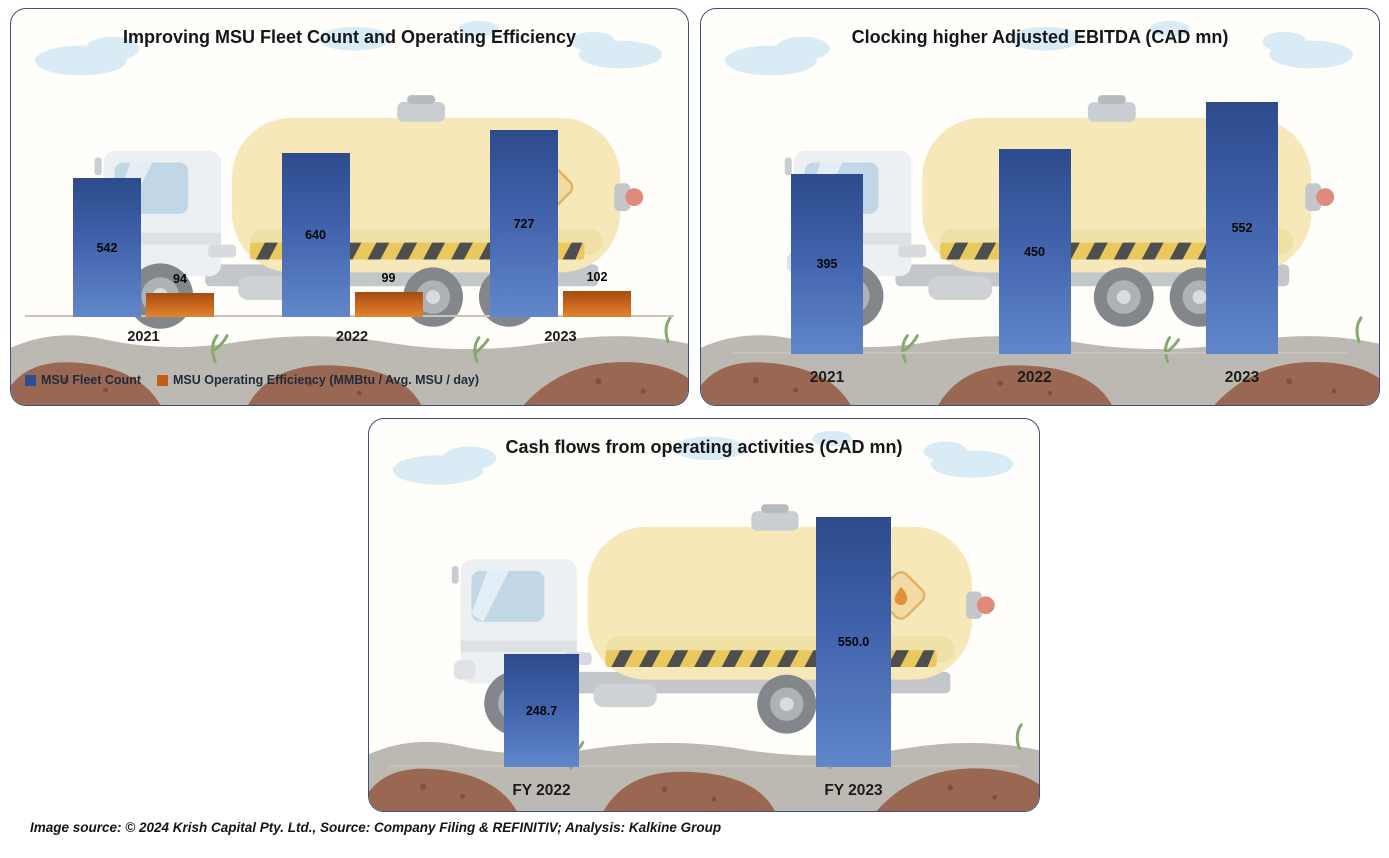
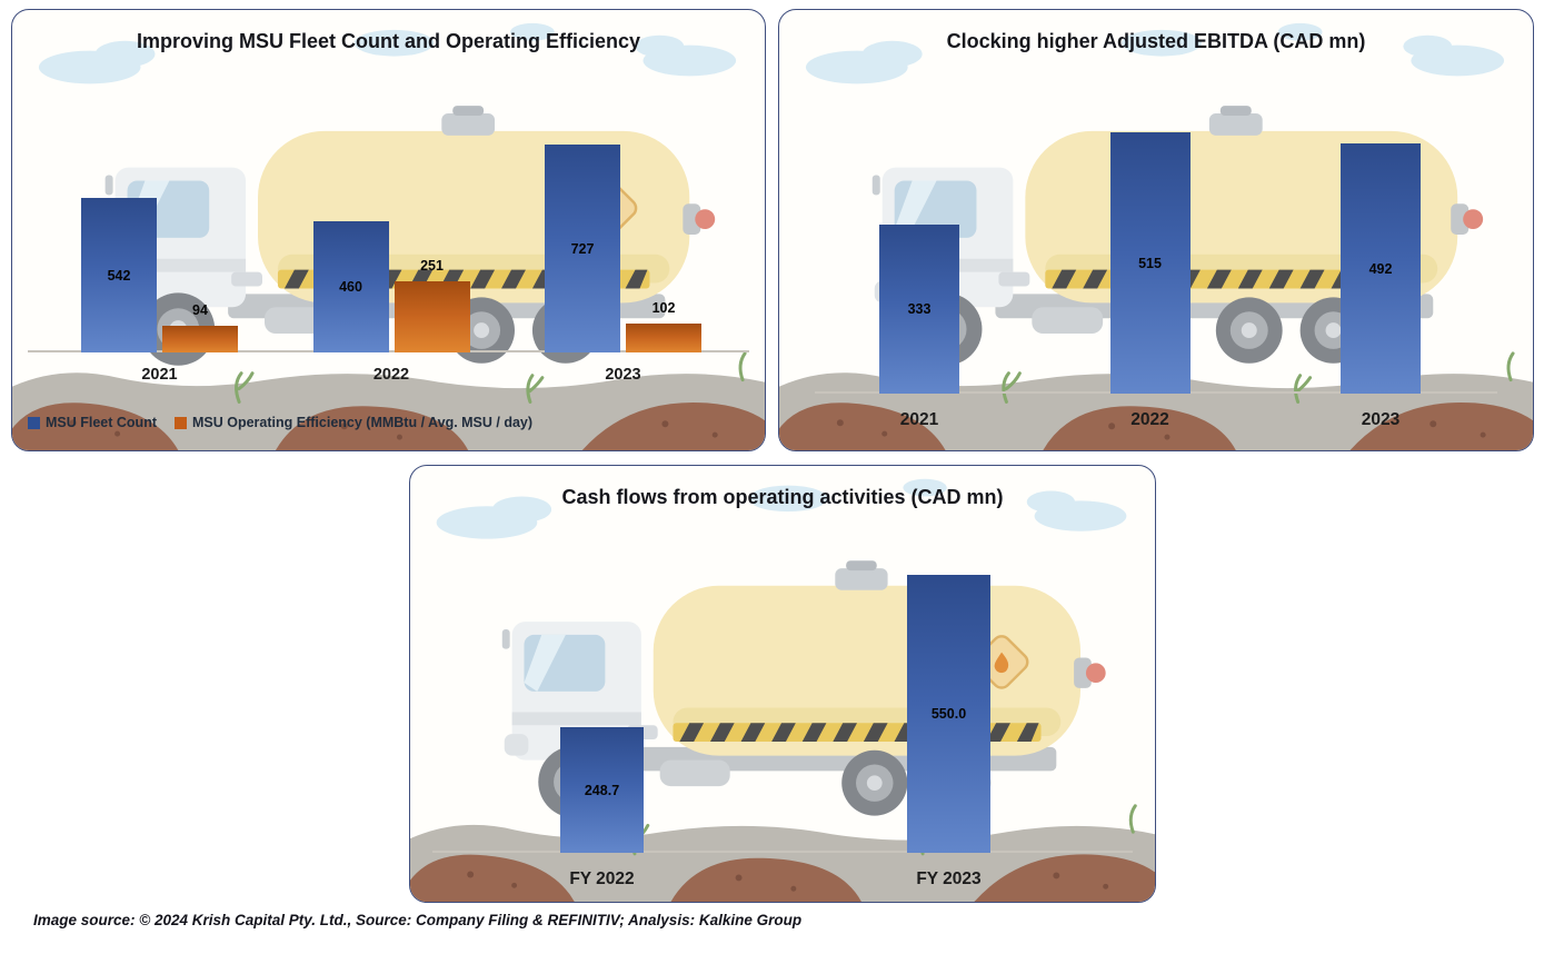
Improving MSU Fleet Count and Operating Efficiency/MSU Fleet Count/2022: 640 -> 460
Improving MSU Fleet Count and Operating Efficiency/MSU Operating Efficiency (MMBtu / Avg. MSU / day)/2022: 99 -> 251
Clocking higher Adjusted EBITDA (CAD mn)/2021: 395 -> 333
Clocking higher Adjusted EBITDA (CAD mn)/2022: 450 -> 515
Clocking higher Adjusted EBITDA (CAD mn)/2023: 552 -> 492
